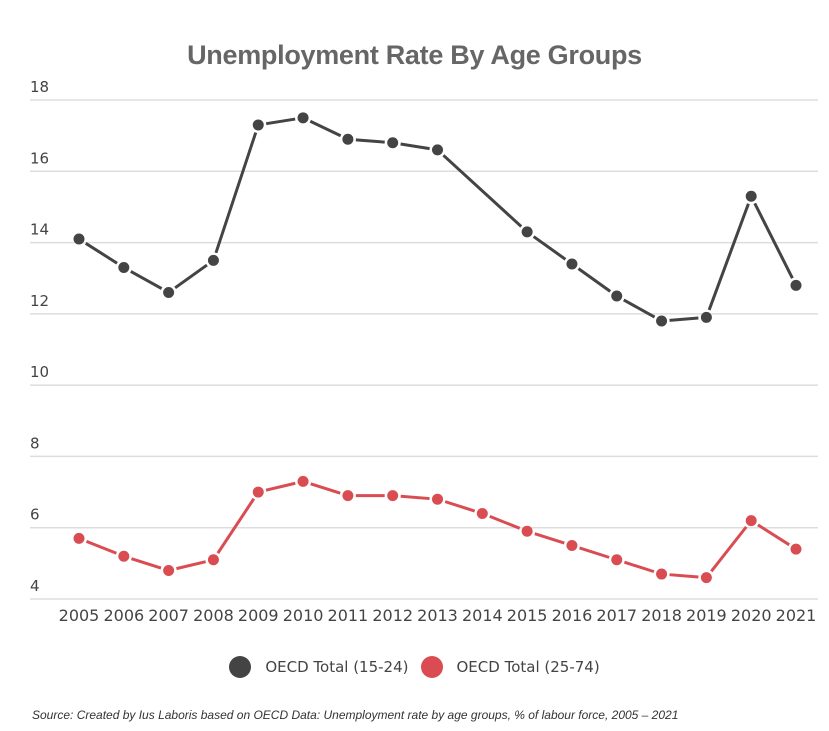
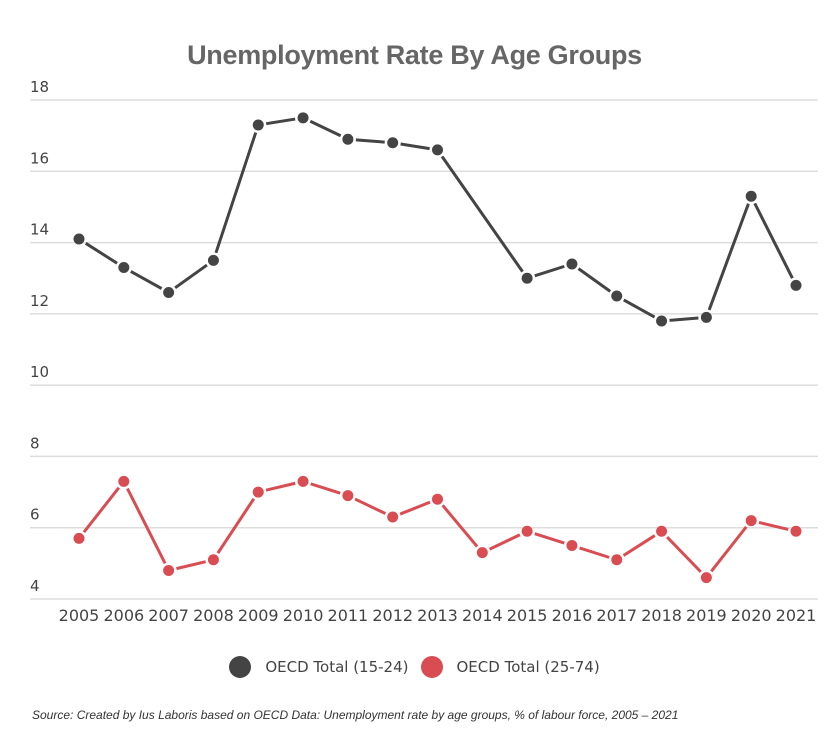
OECD Total (25-74)/2006: 5.2 -> 7.3
OECD Total (25-74)/2012: 6.9 -> 6.3
OECD Total (25-74)/2014: 6.4 -> 5.3
OECD Total (15-24)/2015: 14.3 -> 13.0
OECD Total (25-74)/2018: 4.7 -> 5.9
OECD Total (25-74)/2021: 5.4 -> 5.9
